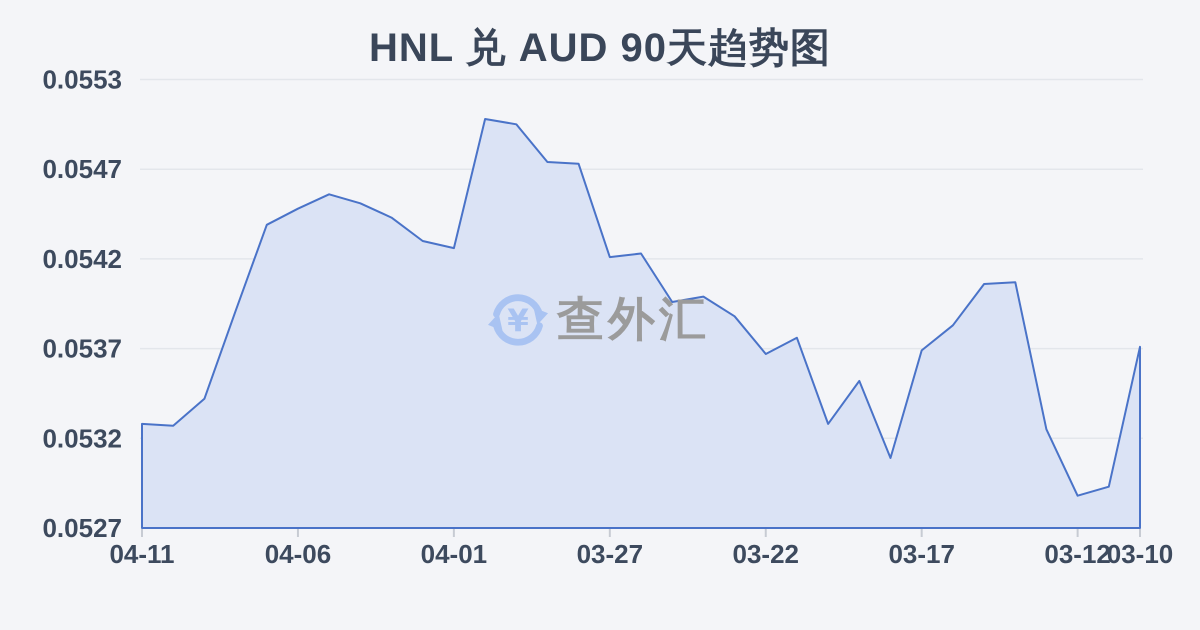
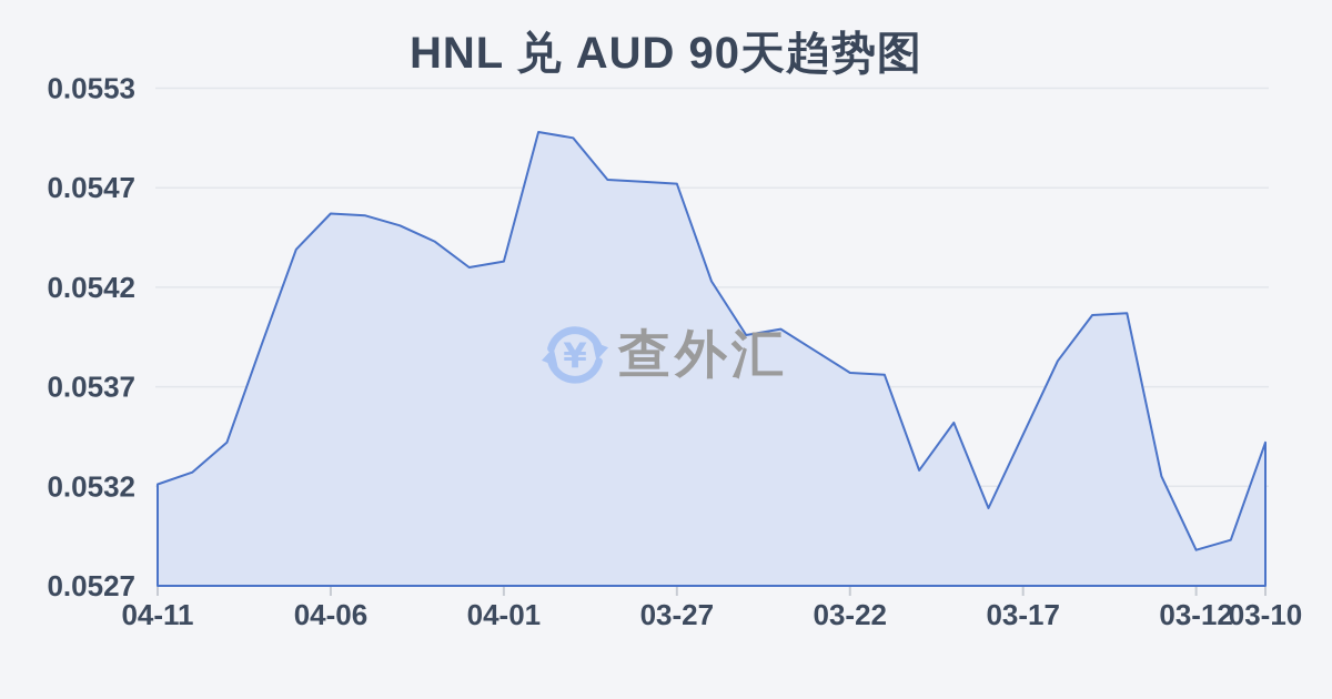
04-11: 0.05328 -> 0.05321
04-06: 0.05448 -> 0.05457
04-01: 0.05426 -> 0.05433
03-27: 0.05421 -> 0.05472
03-22: 0.05367 -> 0.05377
03-17: 0.05369 -> 0.05346
03-10: 0.05371 -> 0.05342
